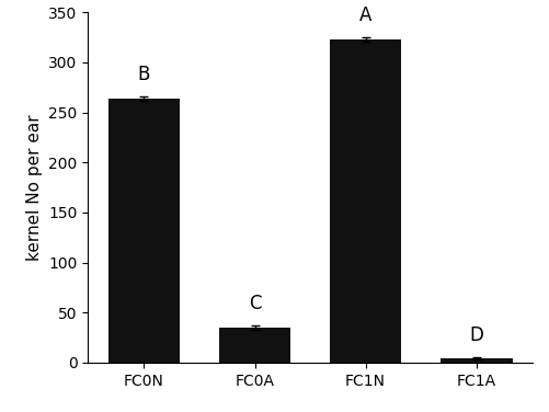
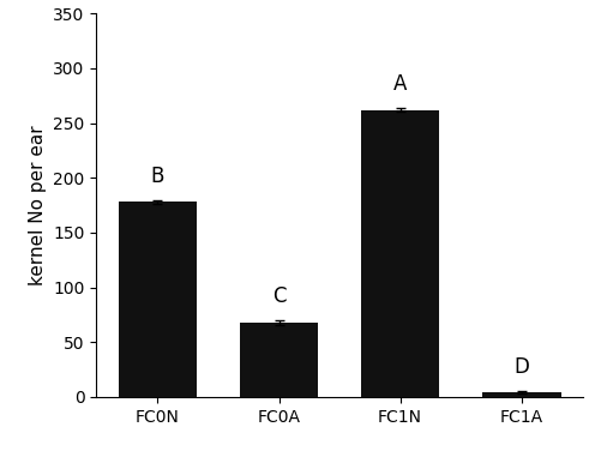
FC0N: 264 -> 178
FC0A: 35 -> 68
FC1N: 323 -> 262
